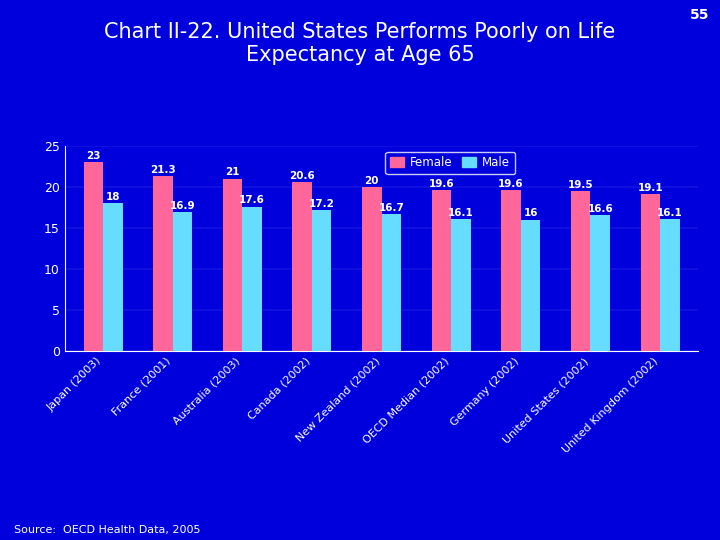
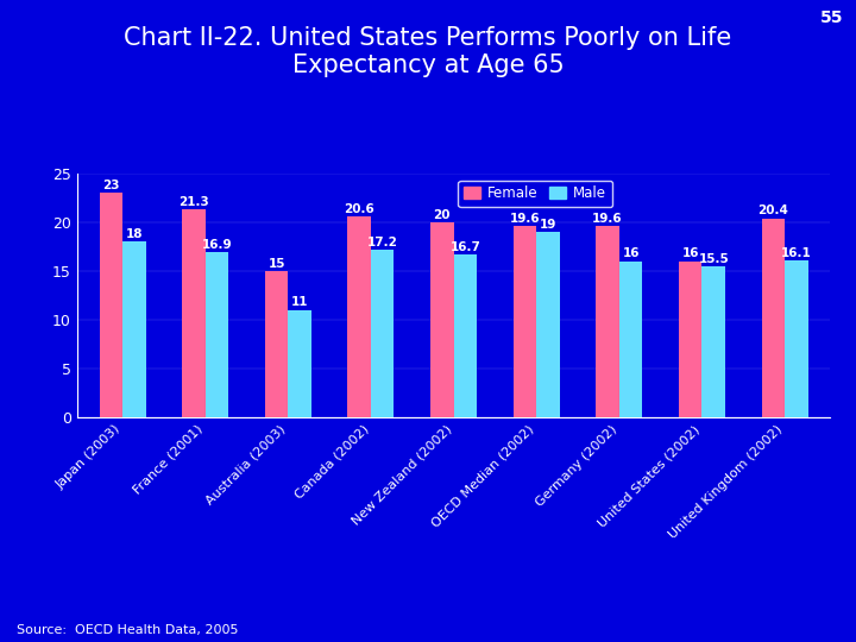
Female/Australia (2003): 21 -> 15
Male/Australia (2003): 17.6 -> 11
Male/OECD Median (2002): 16.1 -> 19
Female/United States (2002): 19.5 -> 16
Male/United States (2002): 16.6 -> 15.5
Female/United Kingdom (2002): 19.1 -> 20.4
